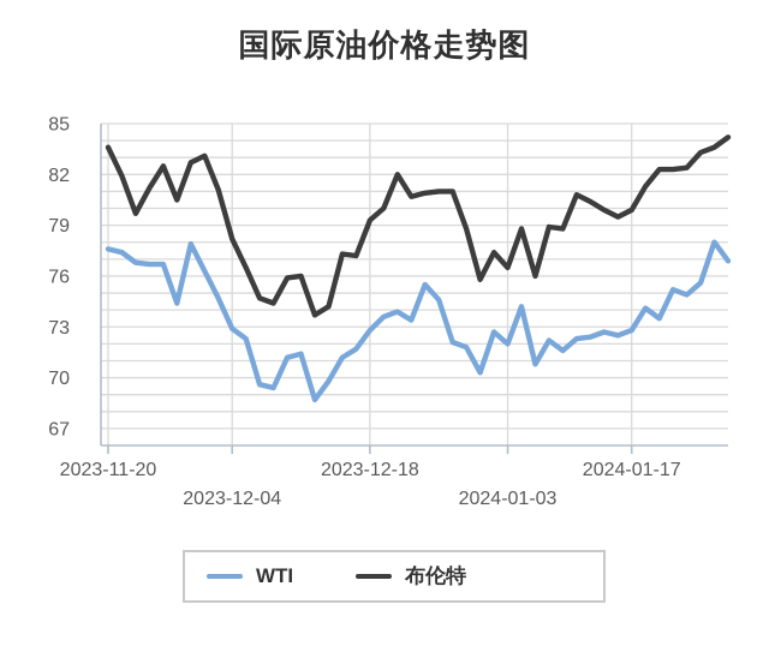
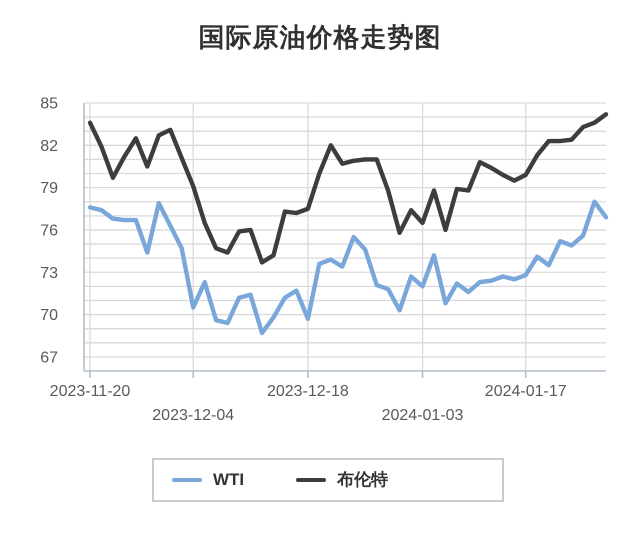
WTI/2023-12-04: 72.9 -> 70.5
布伦特/2023-12-04: 78.2 -> 79.1
WTI/2023-12-18: 72.8 -> 69.7
布伦特/2023-12-18: 79.3 -> 77.5
